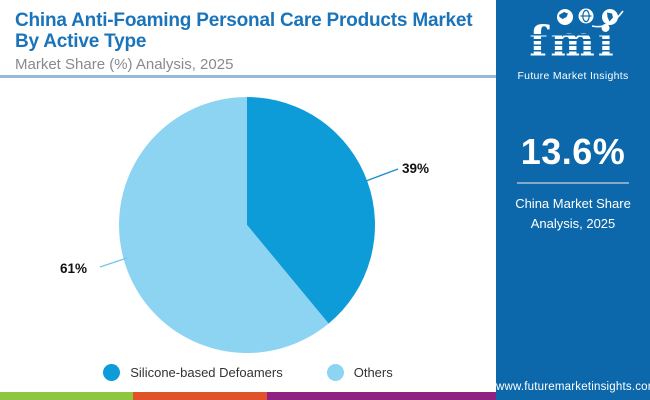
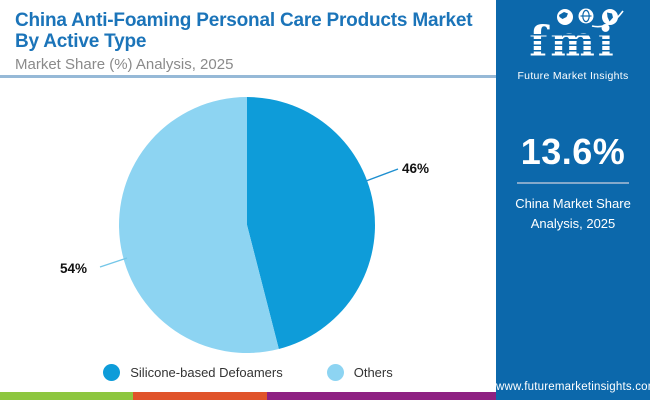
Silicone-based Defoamers: 39% -> 46%
Others: 61% -> 54%
